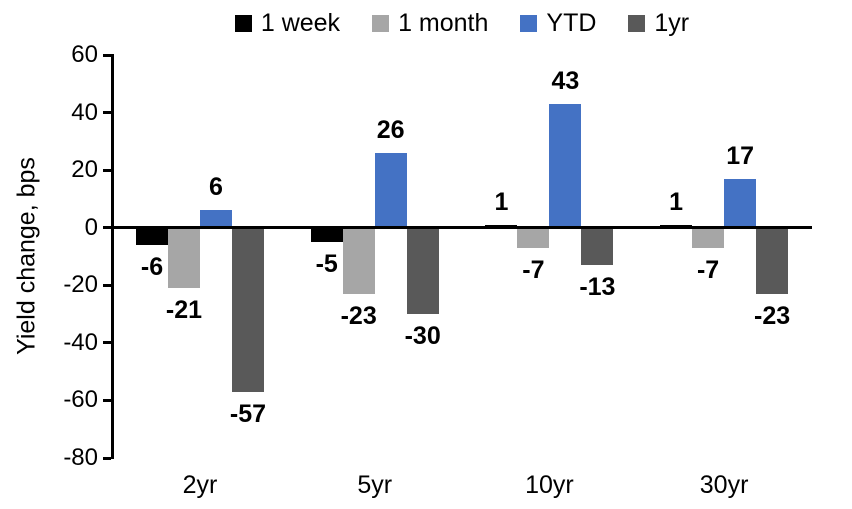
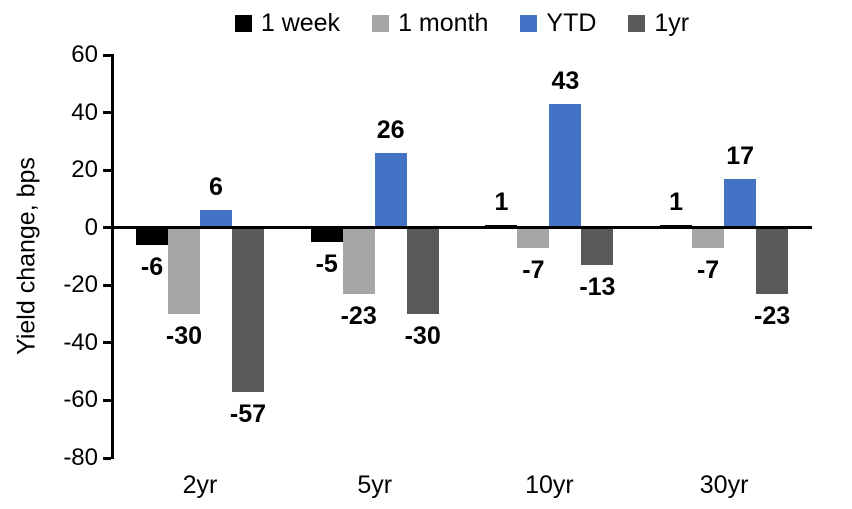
1 month/2yr: -21 -> -30
